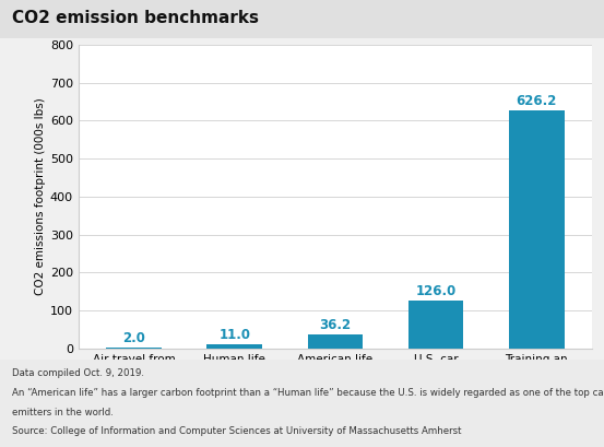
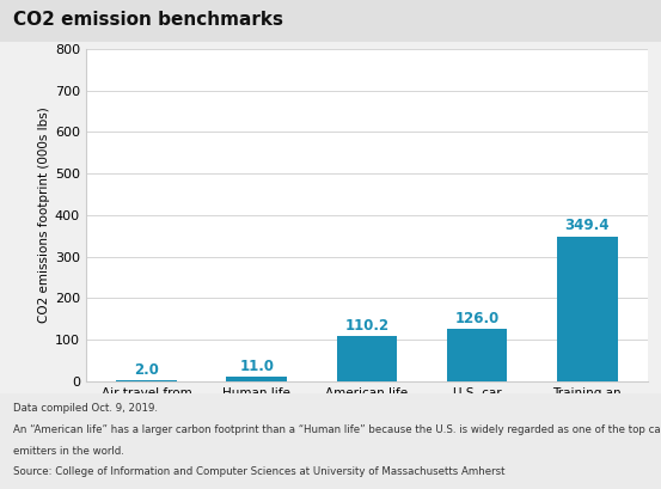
American life (Avg. 1 year): 36.2 -> 110.2
Training an AI model: 626.2 -> 349.4
